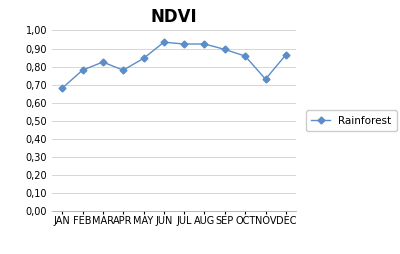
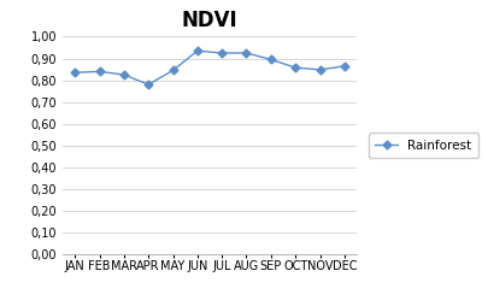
JAN: 0,68 -> 0,83
FEB: 0,78 -> 0,84
NOV: 0,73 -> 0,85
